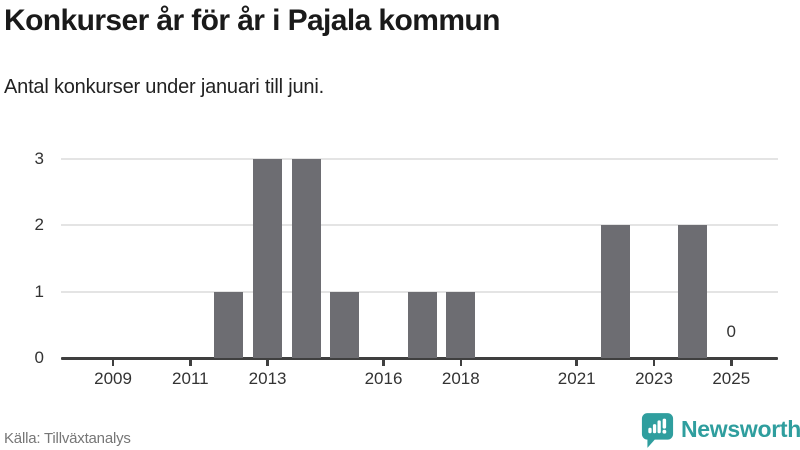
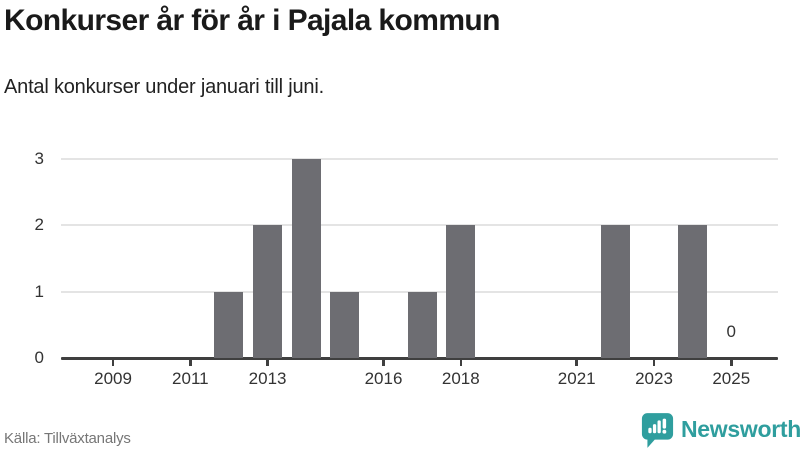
2013: 3 -> 2
2018: 1 -> 2
